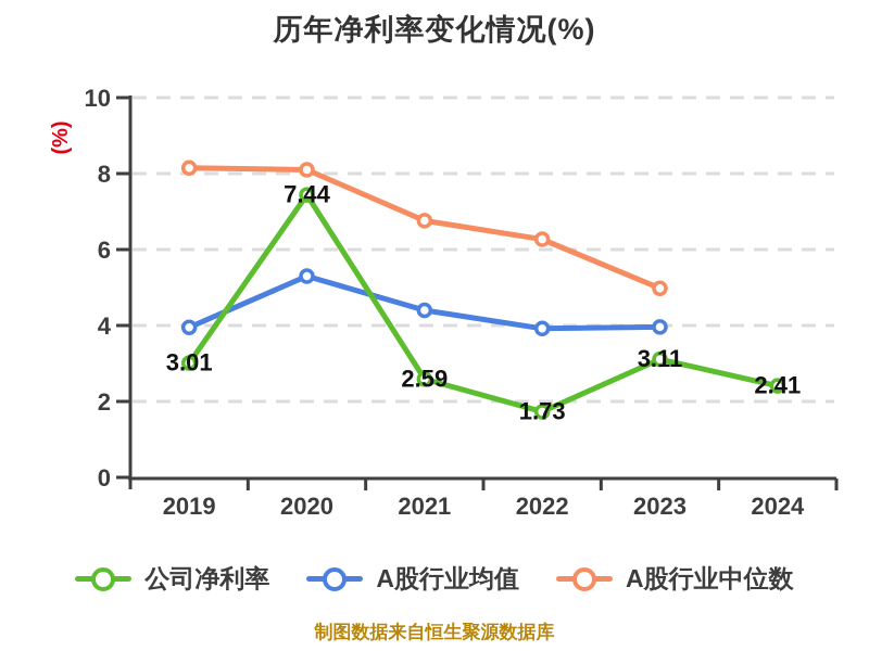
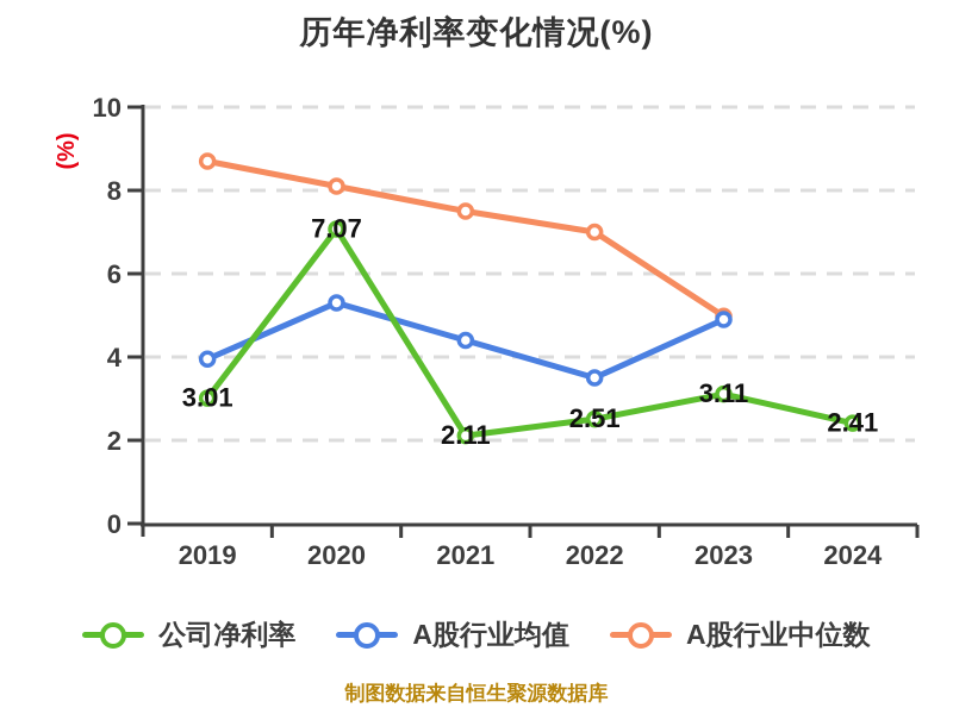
A股行业中位数/2019: 8.2 -> 8.7
公司净利率/2020: 7.44 -> 7.07
公司净利率/2021: 2.59 -> 2.11
A股行业中位数/2021: 6.8 -> 7.5
公司净利率/2022: 1.73 -> 2.51
A股行业均值/2022: 3.9 -> 3.5
A股行业中位数/2022: 6.3 -> 7.0
A股行业均值/2023: 4.0 -> 4.9
